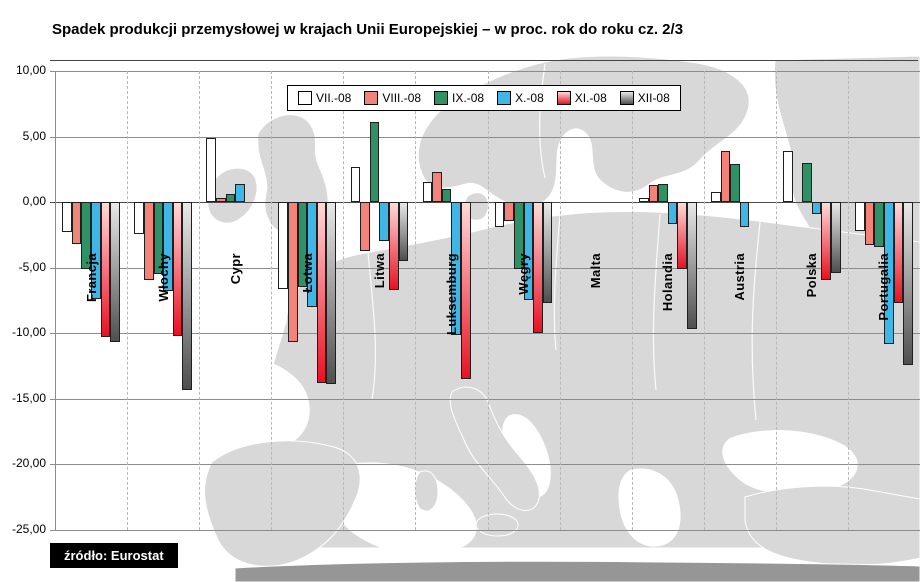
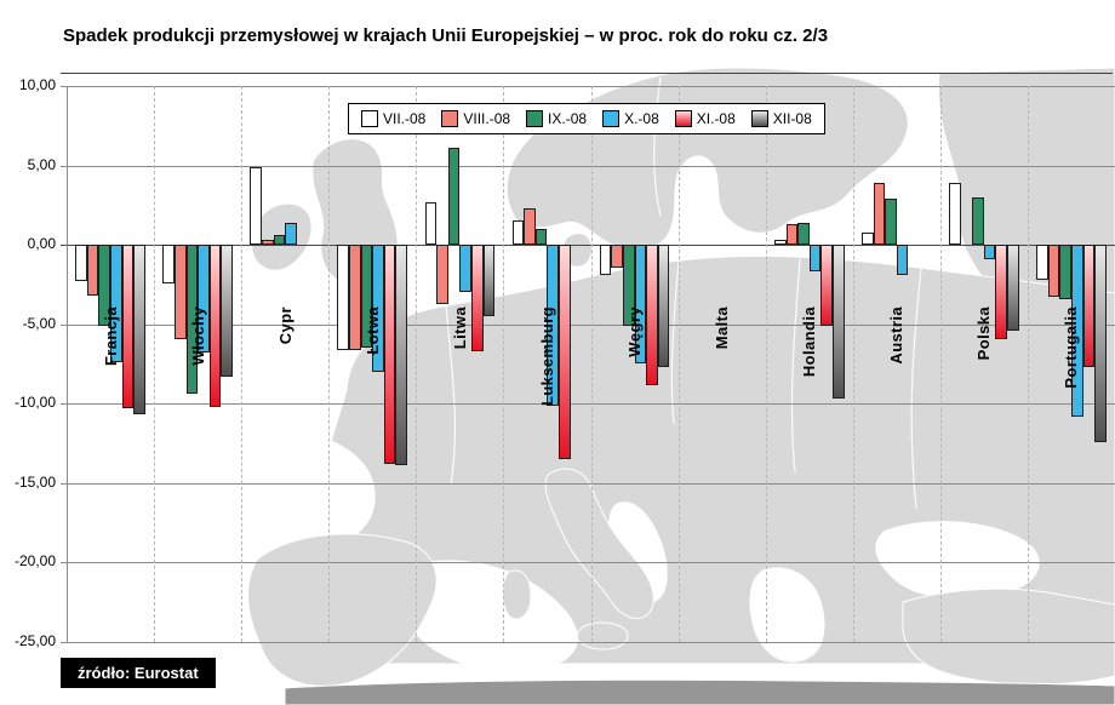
IX.-08/Włochy: -5,5 -> -9,4
XII-08/Włochy: -14,3 -> -8,3
VIII.-08/Łotwa: -10,7 -> -6,6
XI.-08/Węgry: -10,0 -> -8,8
